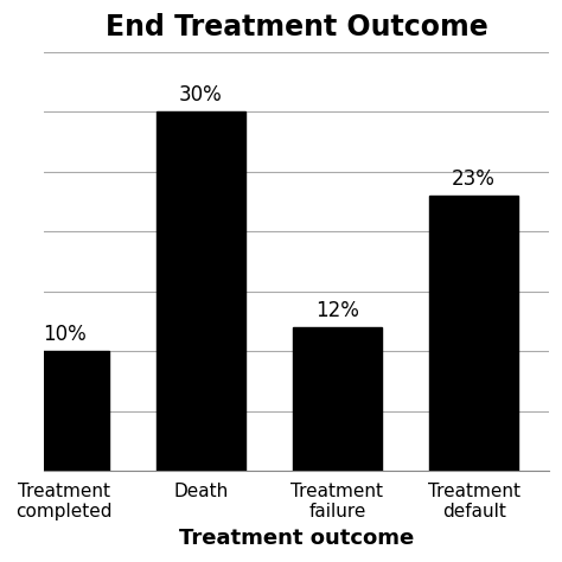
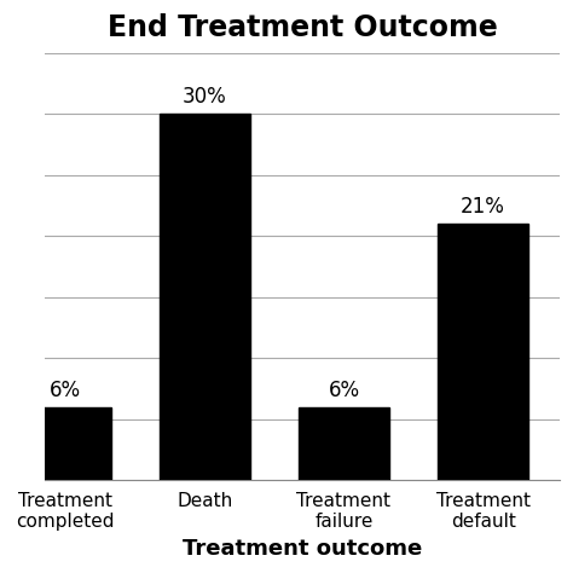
Treatment completed: 10% -> 6%
Treatment failure: 12% -> 6%
Treatment default: 23% -> 21%
